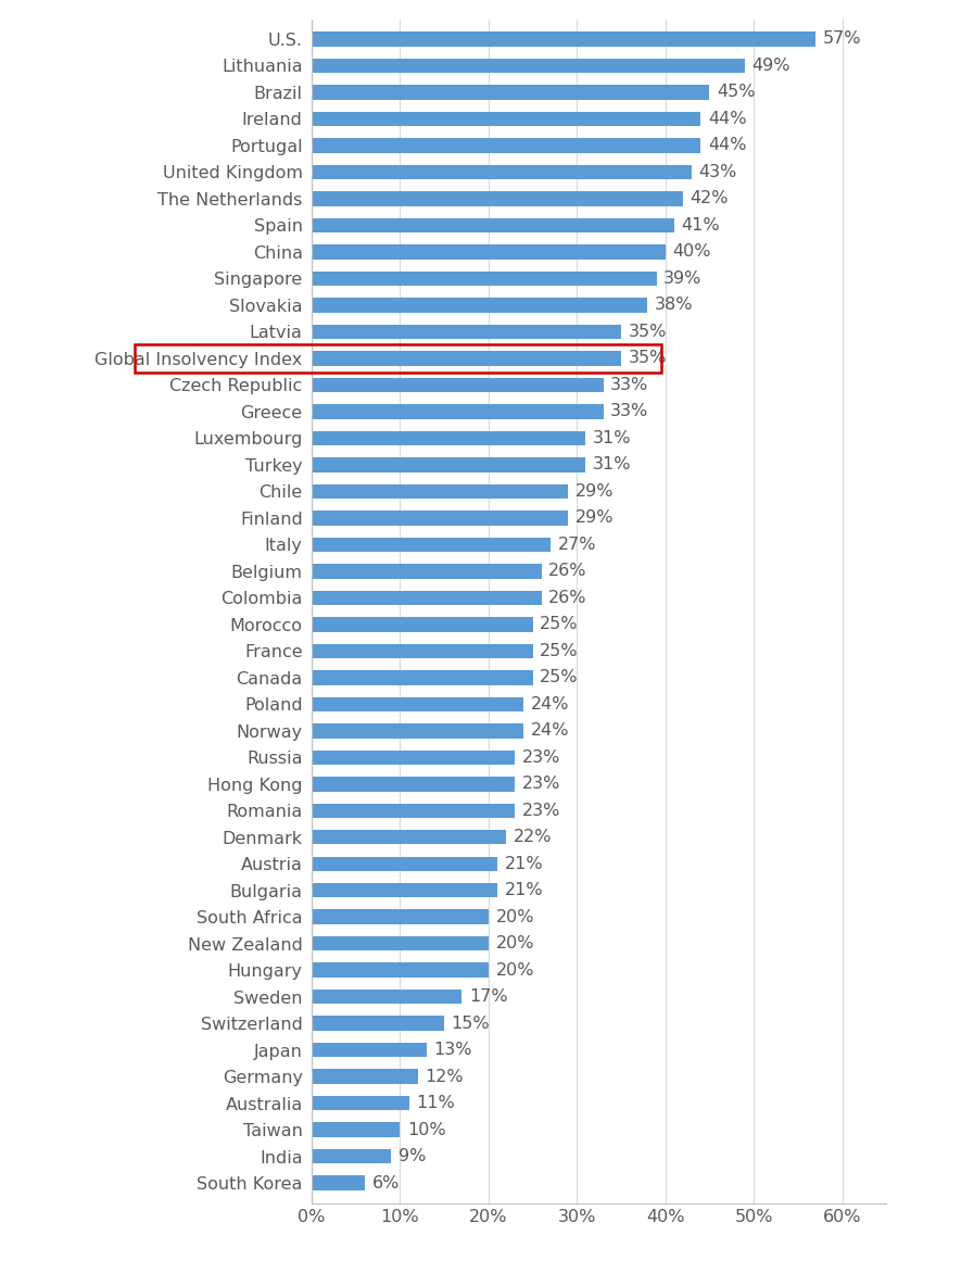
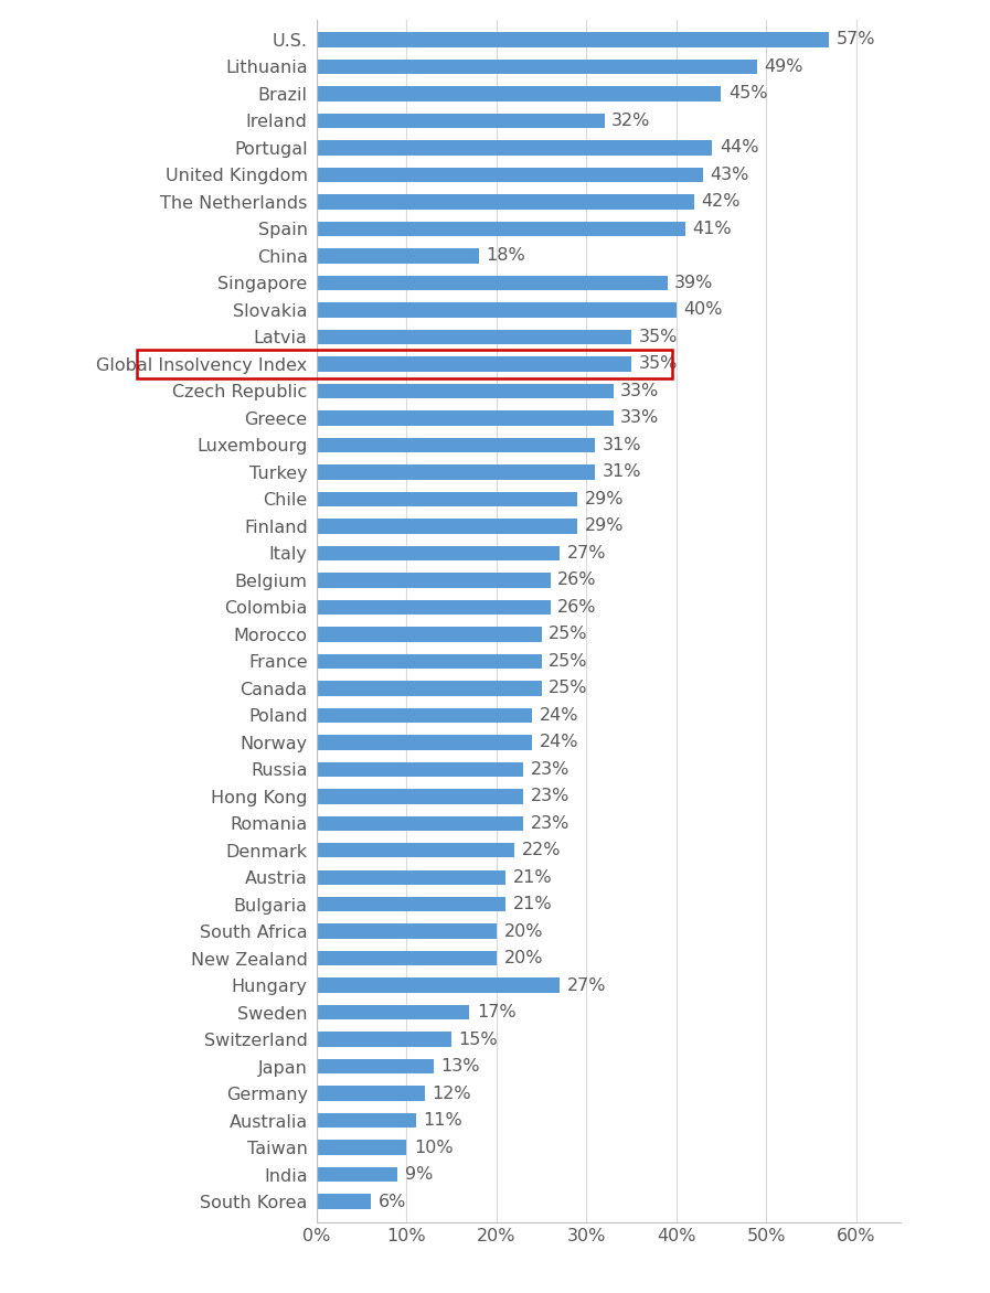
Ireland: 44% -> 32%
China: 40% -> 18%
Slovakia: 38% -> 40%
Hungary: 20% -> 27%
